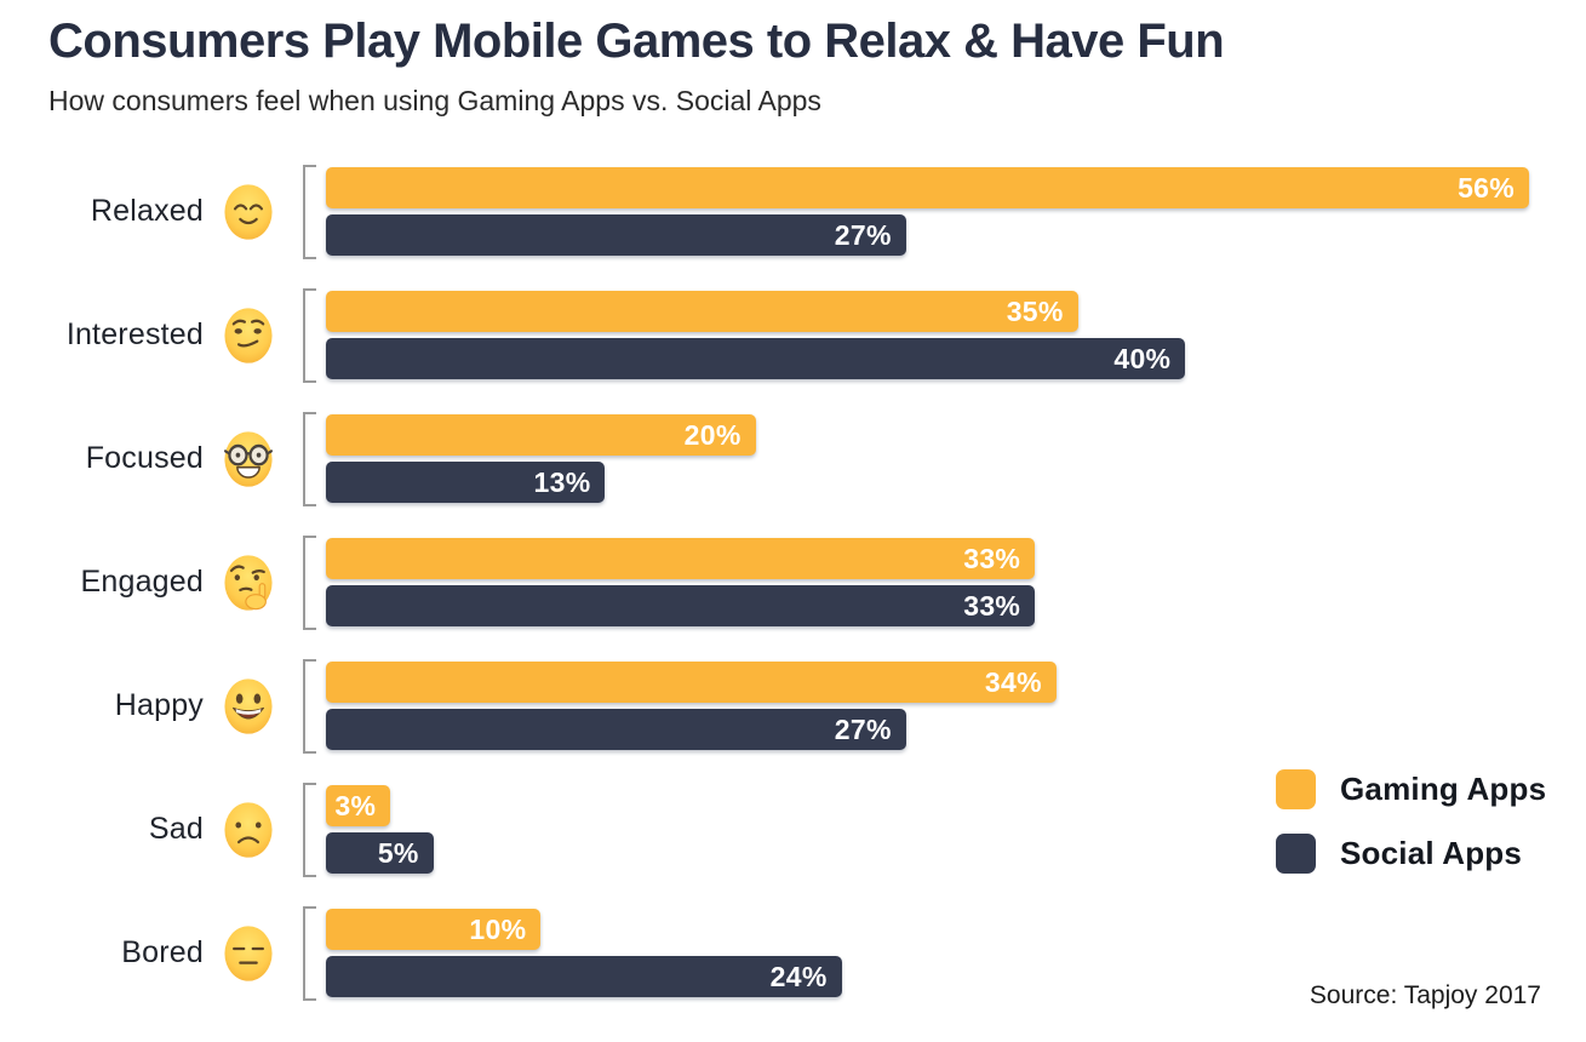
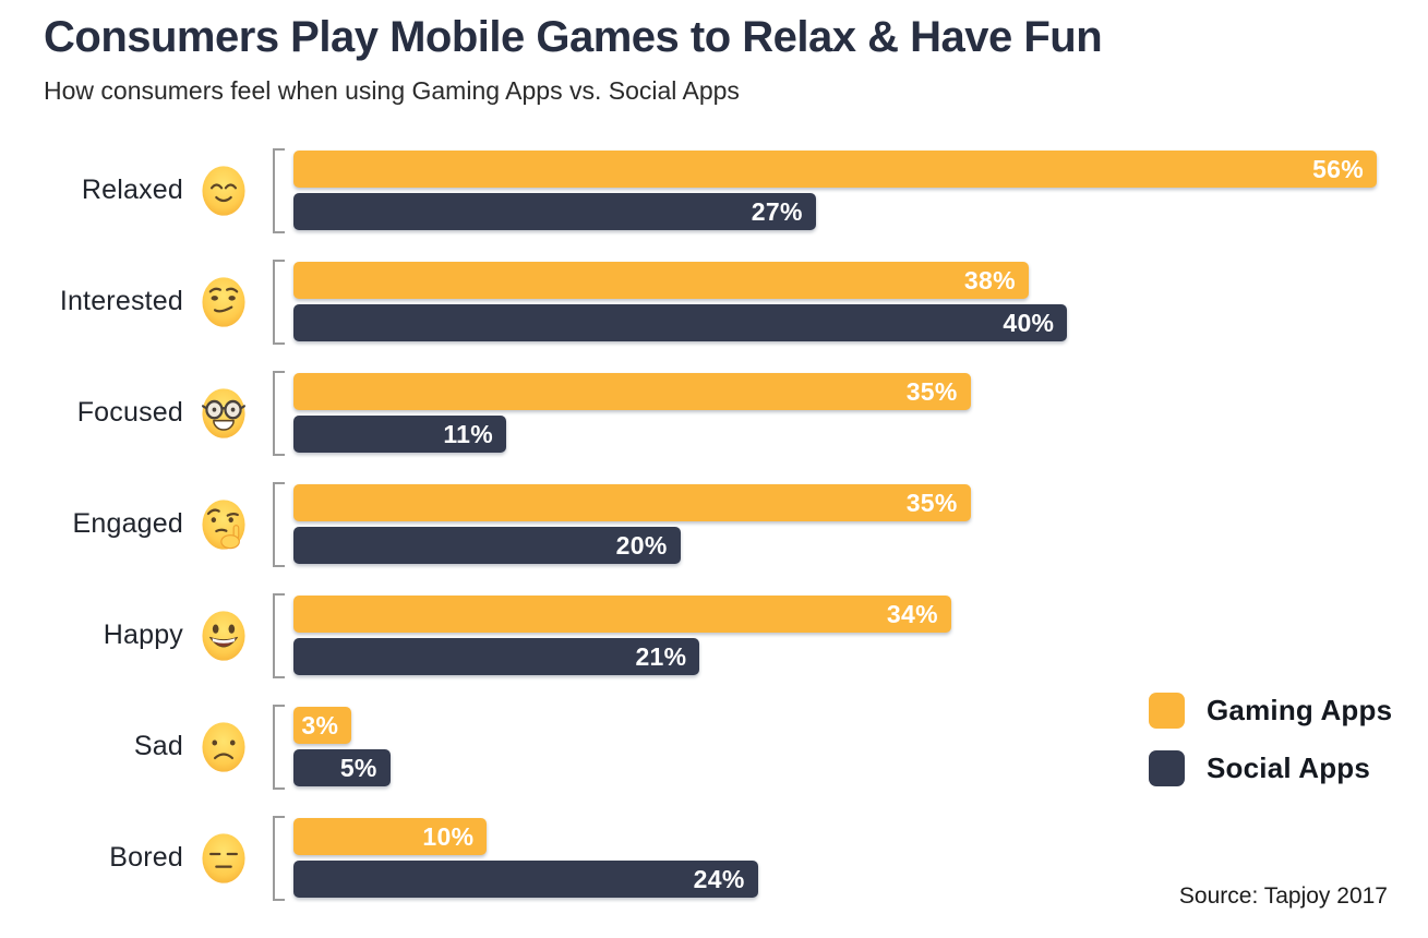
Gaming Apps/Interested: 35% -> 38%
Gaming Apps/Focused: 20% -> 35%
Social Apps/Focused: 13% -> 11%
Gaming Apps/Engaged: 33% -> 35%
Social Apps/Engaged: 33% -> 20%
Social Apps/Happy: 27% -> 21%
